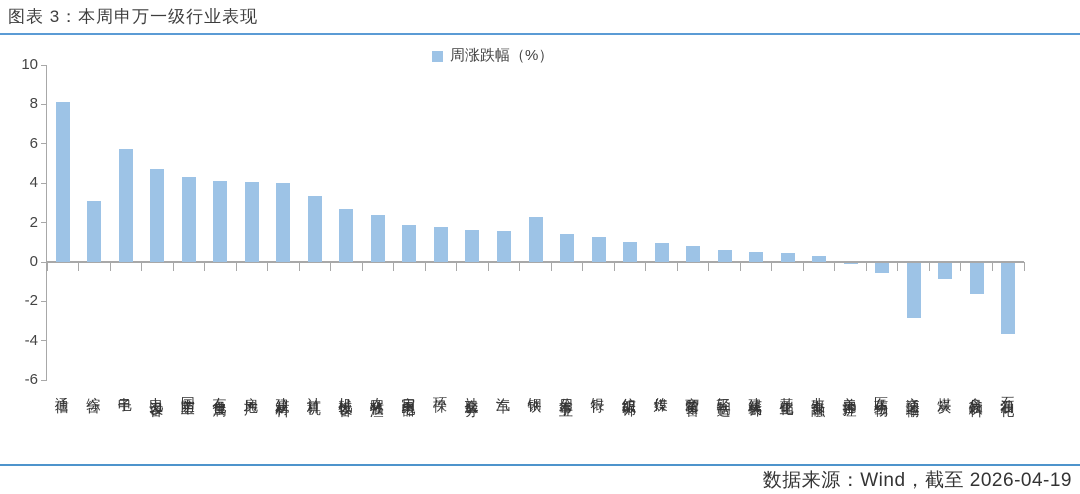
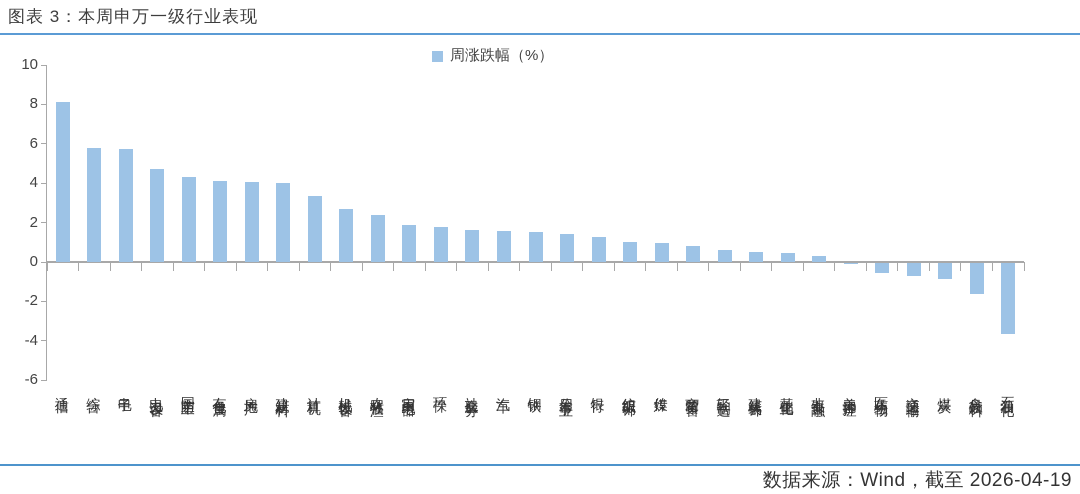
综合: 3.1 -> 5.8
钢铁: 2.3 -> 1.5
交通运输: -2.8 -> -0.7
